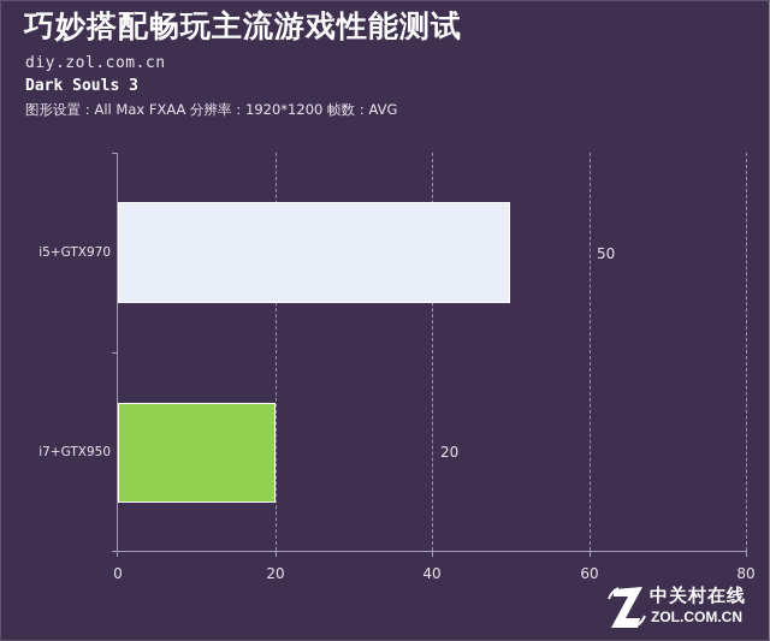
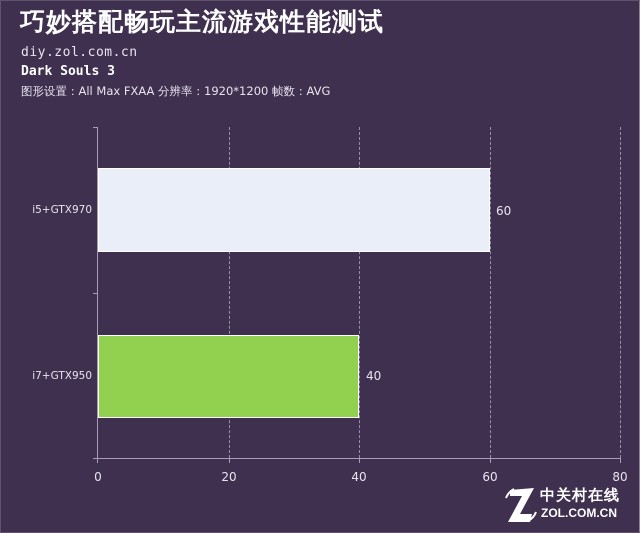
i5+GTX970: 50 -> 60
i7+GTX950: 20 -> 40
